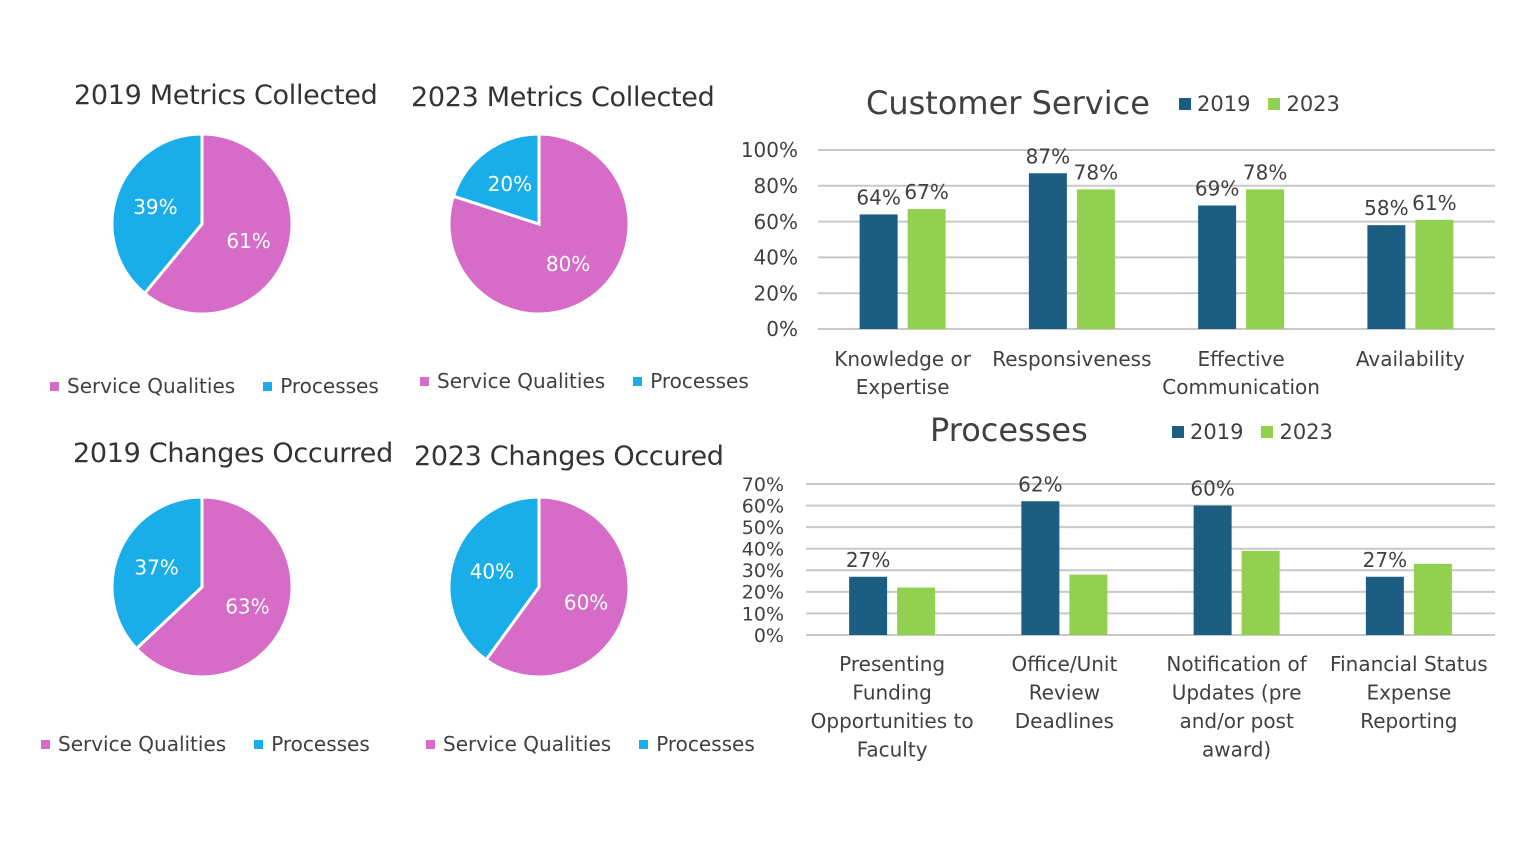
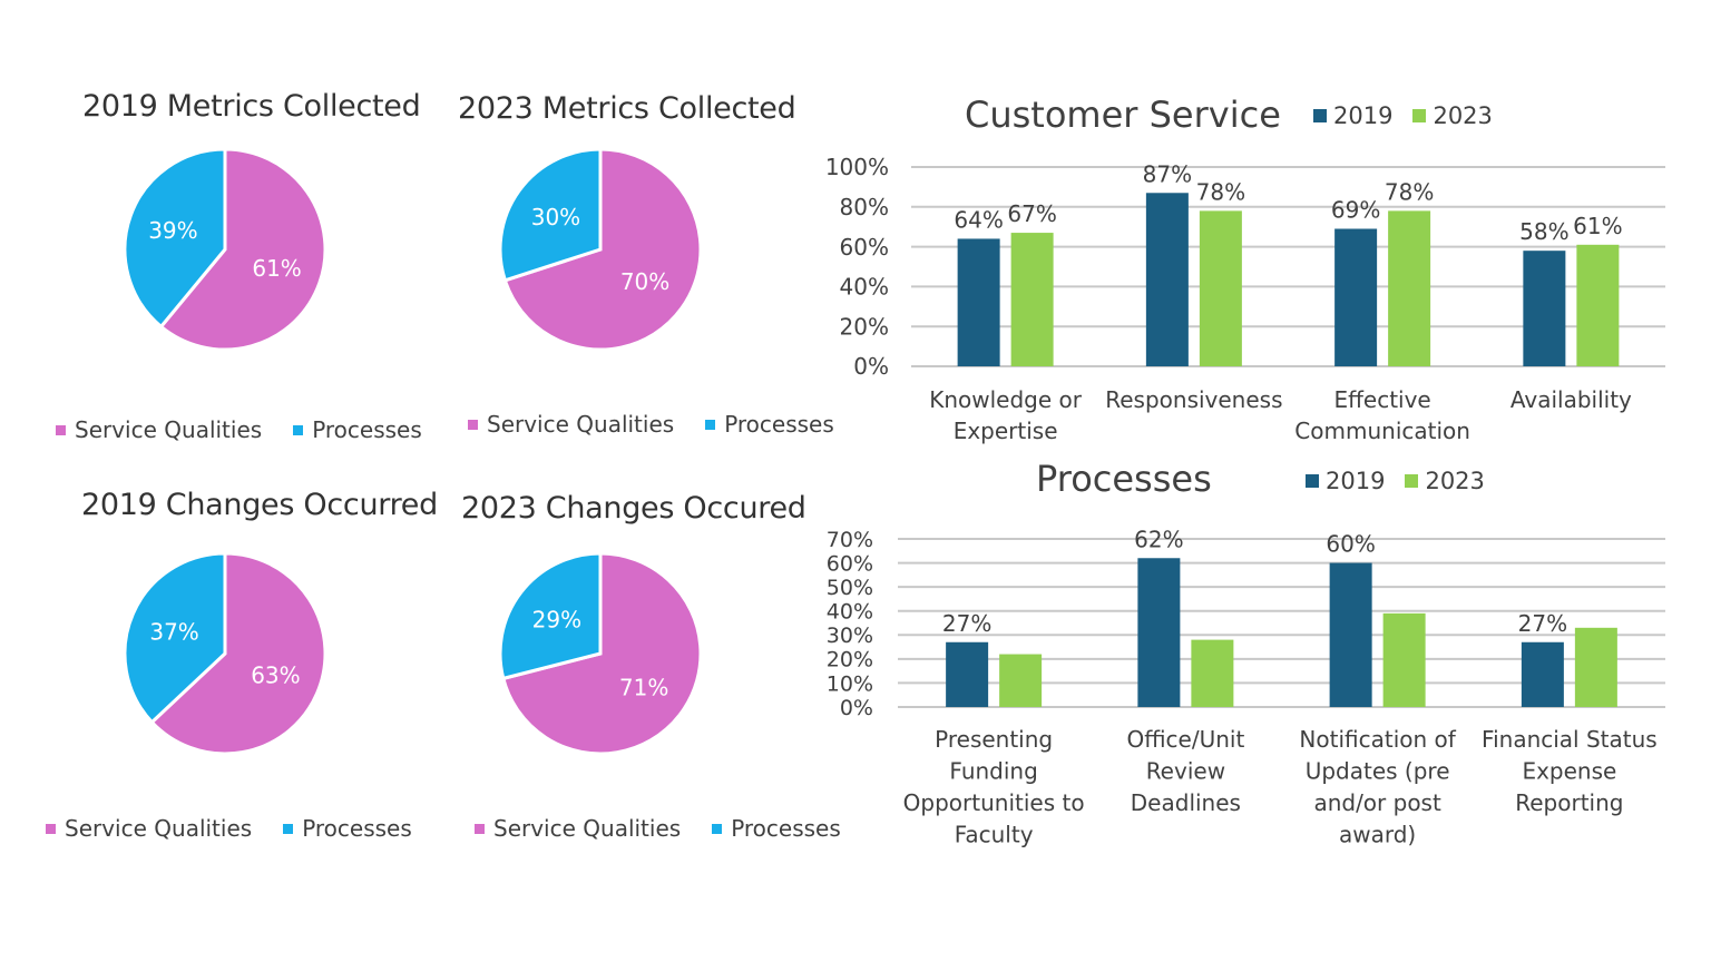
2023 Metrics Collected/Service Qualities: 80% -> 70%
2023 Metrics Collected/Processes: 20% -> 30%
2023 Changes Occured/Service Qualities: 60% -> 71%
2023 Changes Occured/Processes: 40% -> 29%
